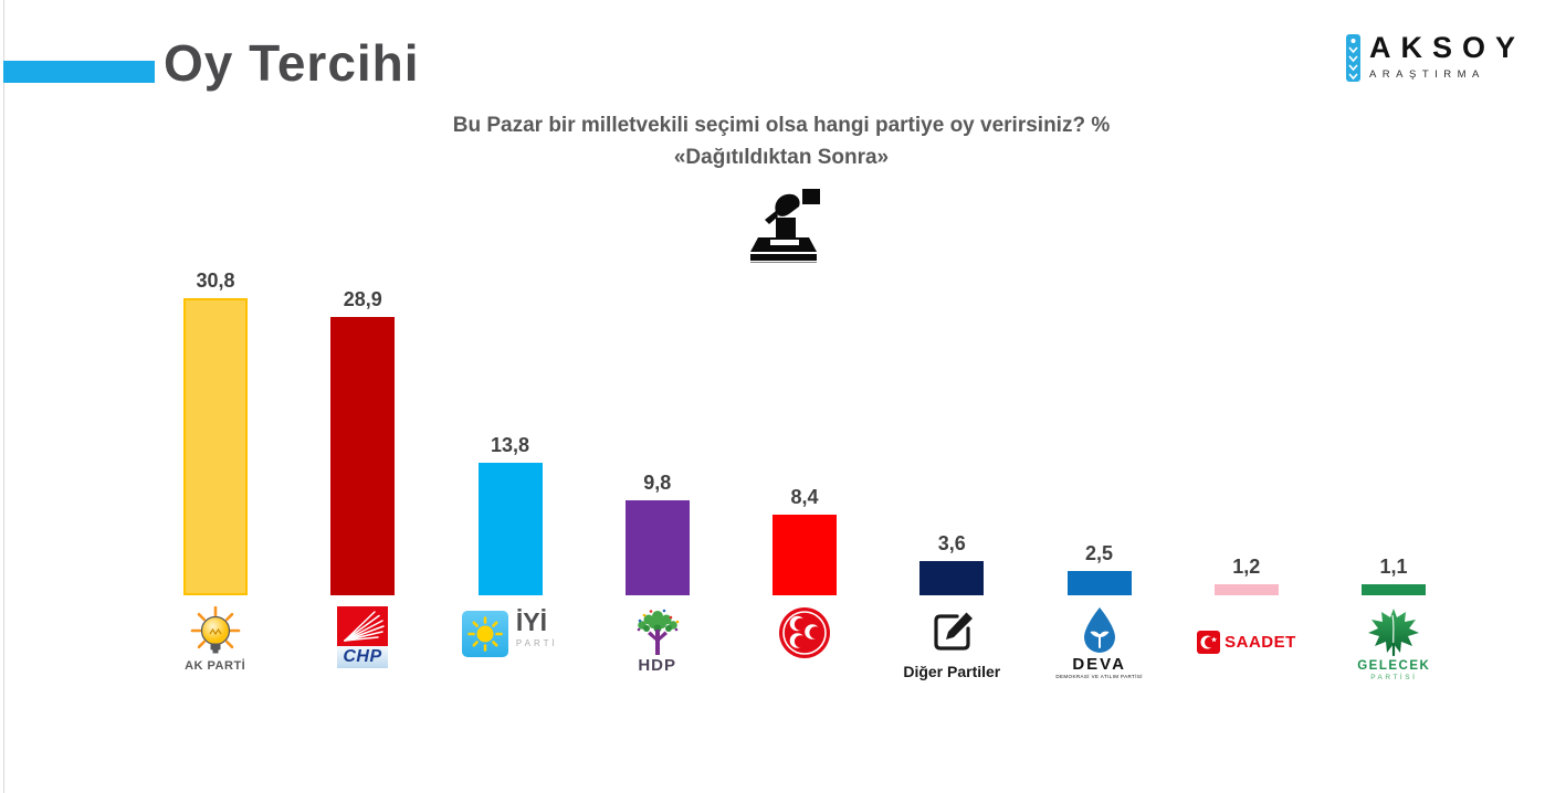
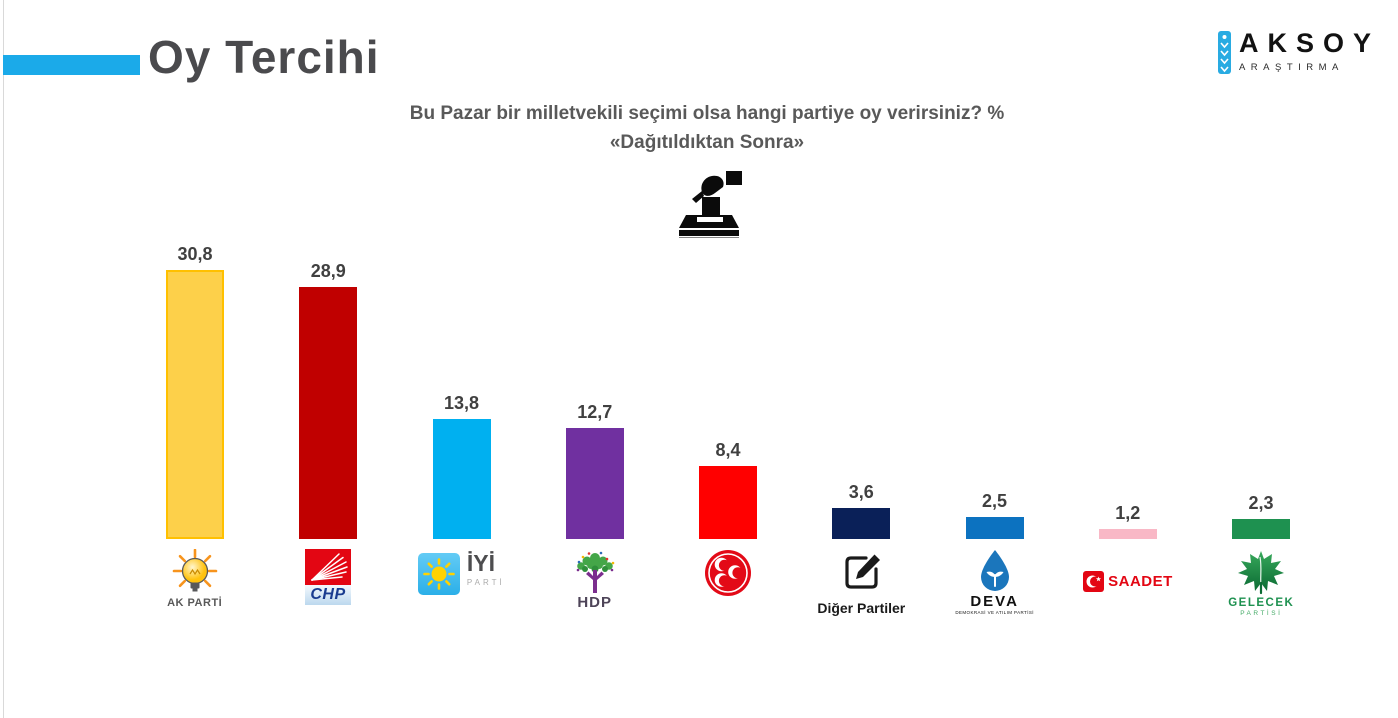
HDP: 9,8 -> 12,7
GELECEK PARTİSİ: 1,1 -> 2,3
